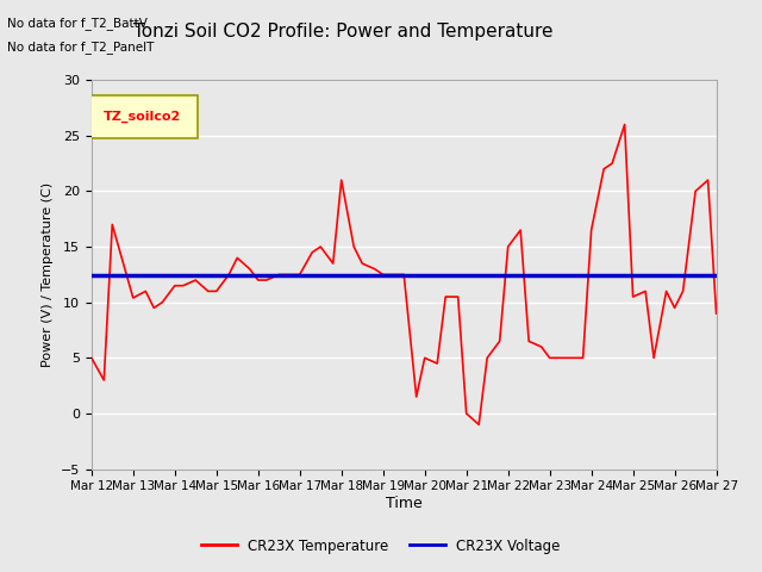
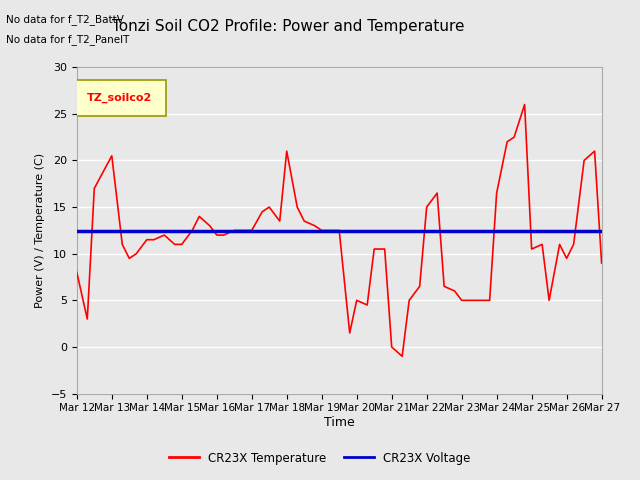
Mar 12: 5.0 -> 8.0
Mar 13: 10.4 -> 20.5
